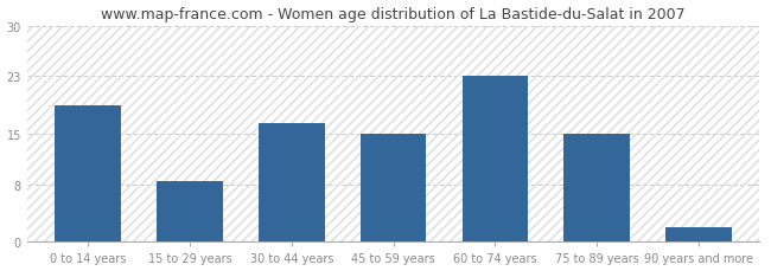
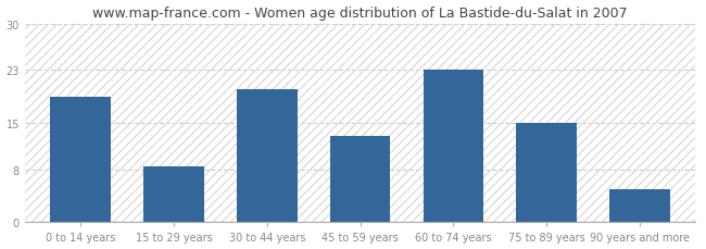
30 to 44 years: 16.5 -> 20.0
45 to 59 years: 15.0 -> 13.0
90 years and more: 2.0 -> 5.0
